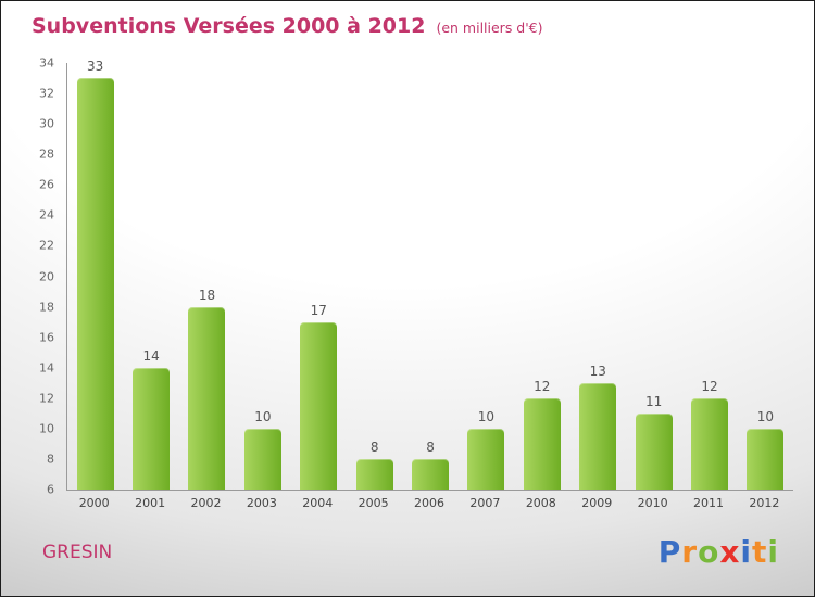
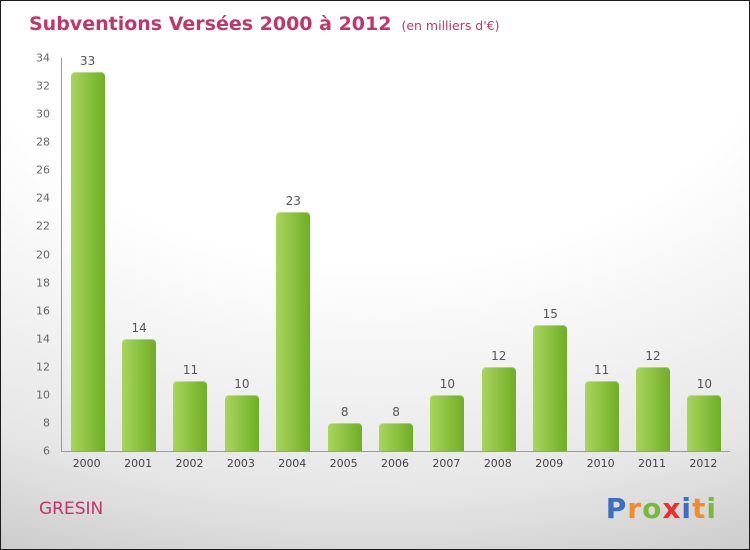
2002: 18 -> 11
2004: 17 -> 23
2009: 13 -> 15
